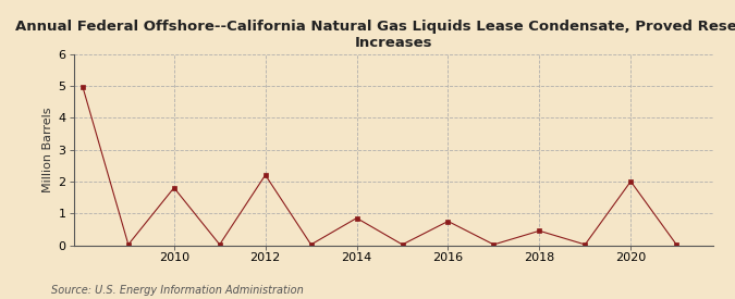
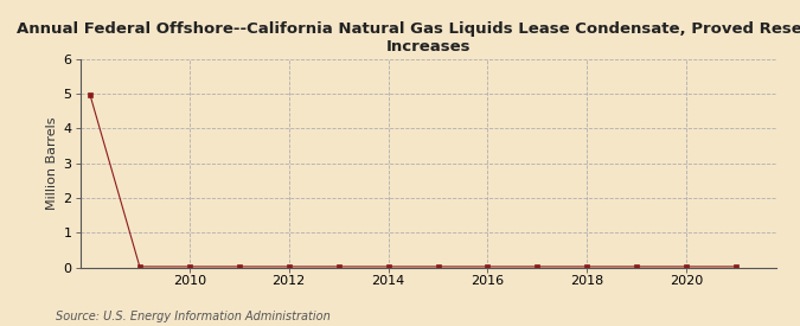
2010: 1.80 -> 0.02
2012: 2.20 -> 0.02
2014: 0.85 -> 0.02
2016: 0.75 -> 0.02
2018: 0.45 -> 0.02
2020: 2.00 -> 0.02
